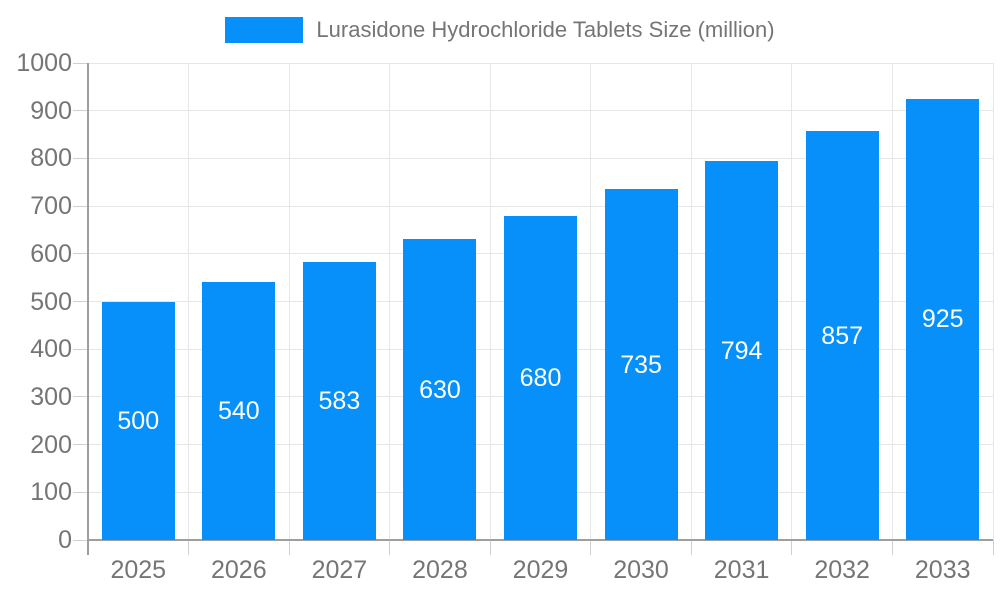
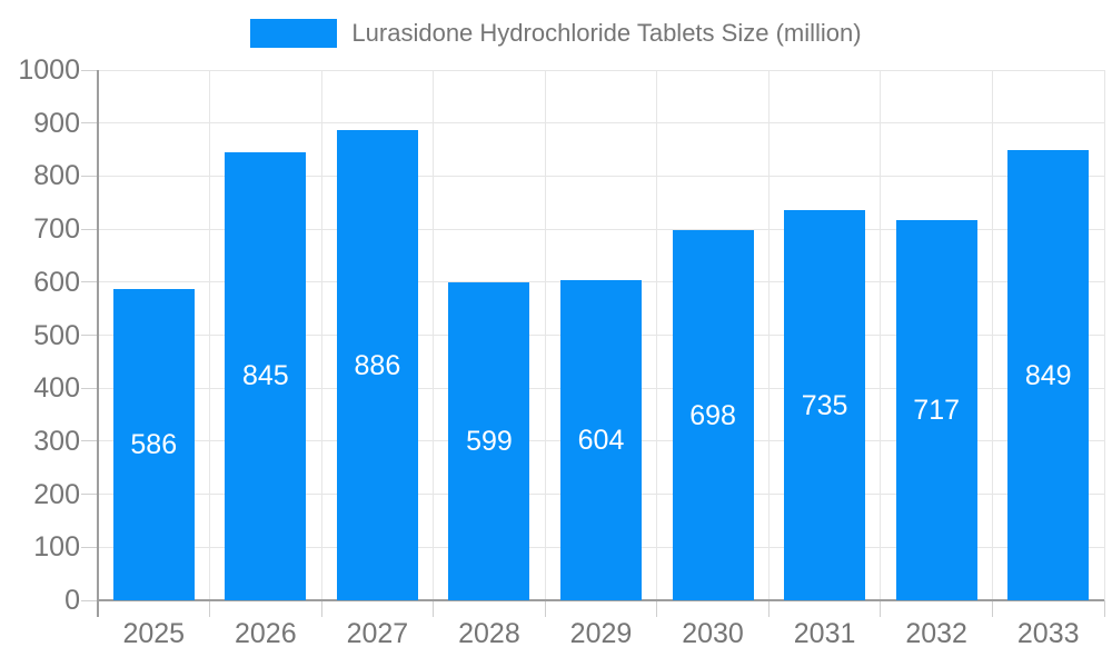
2025: 500 -> 586
2026: 540 -> 845
2027: 583 -> 886
2028: 630 -> 599
2029: 680 -> 604
2030: 735 -> 698
2031: 794 -> 735
2032: 857 -> 717
2033: 925 -> 849
